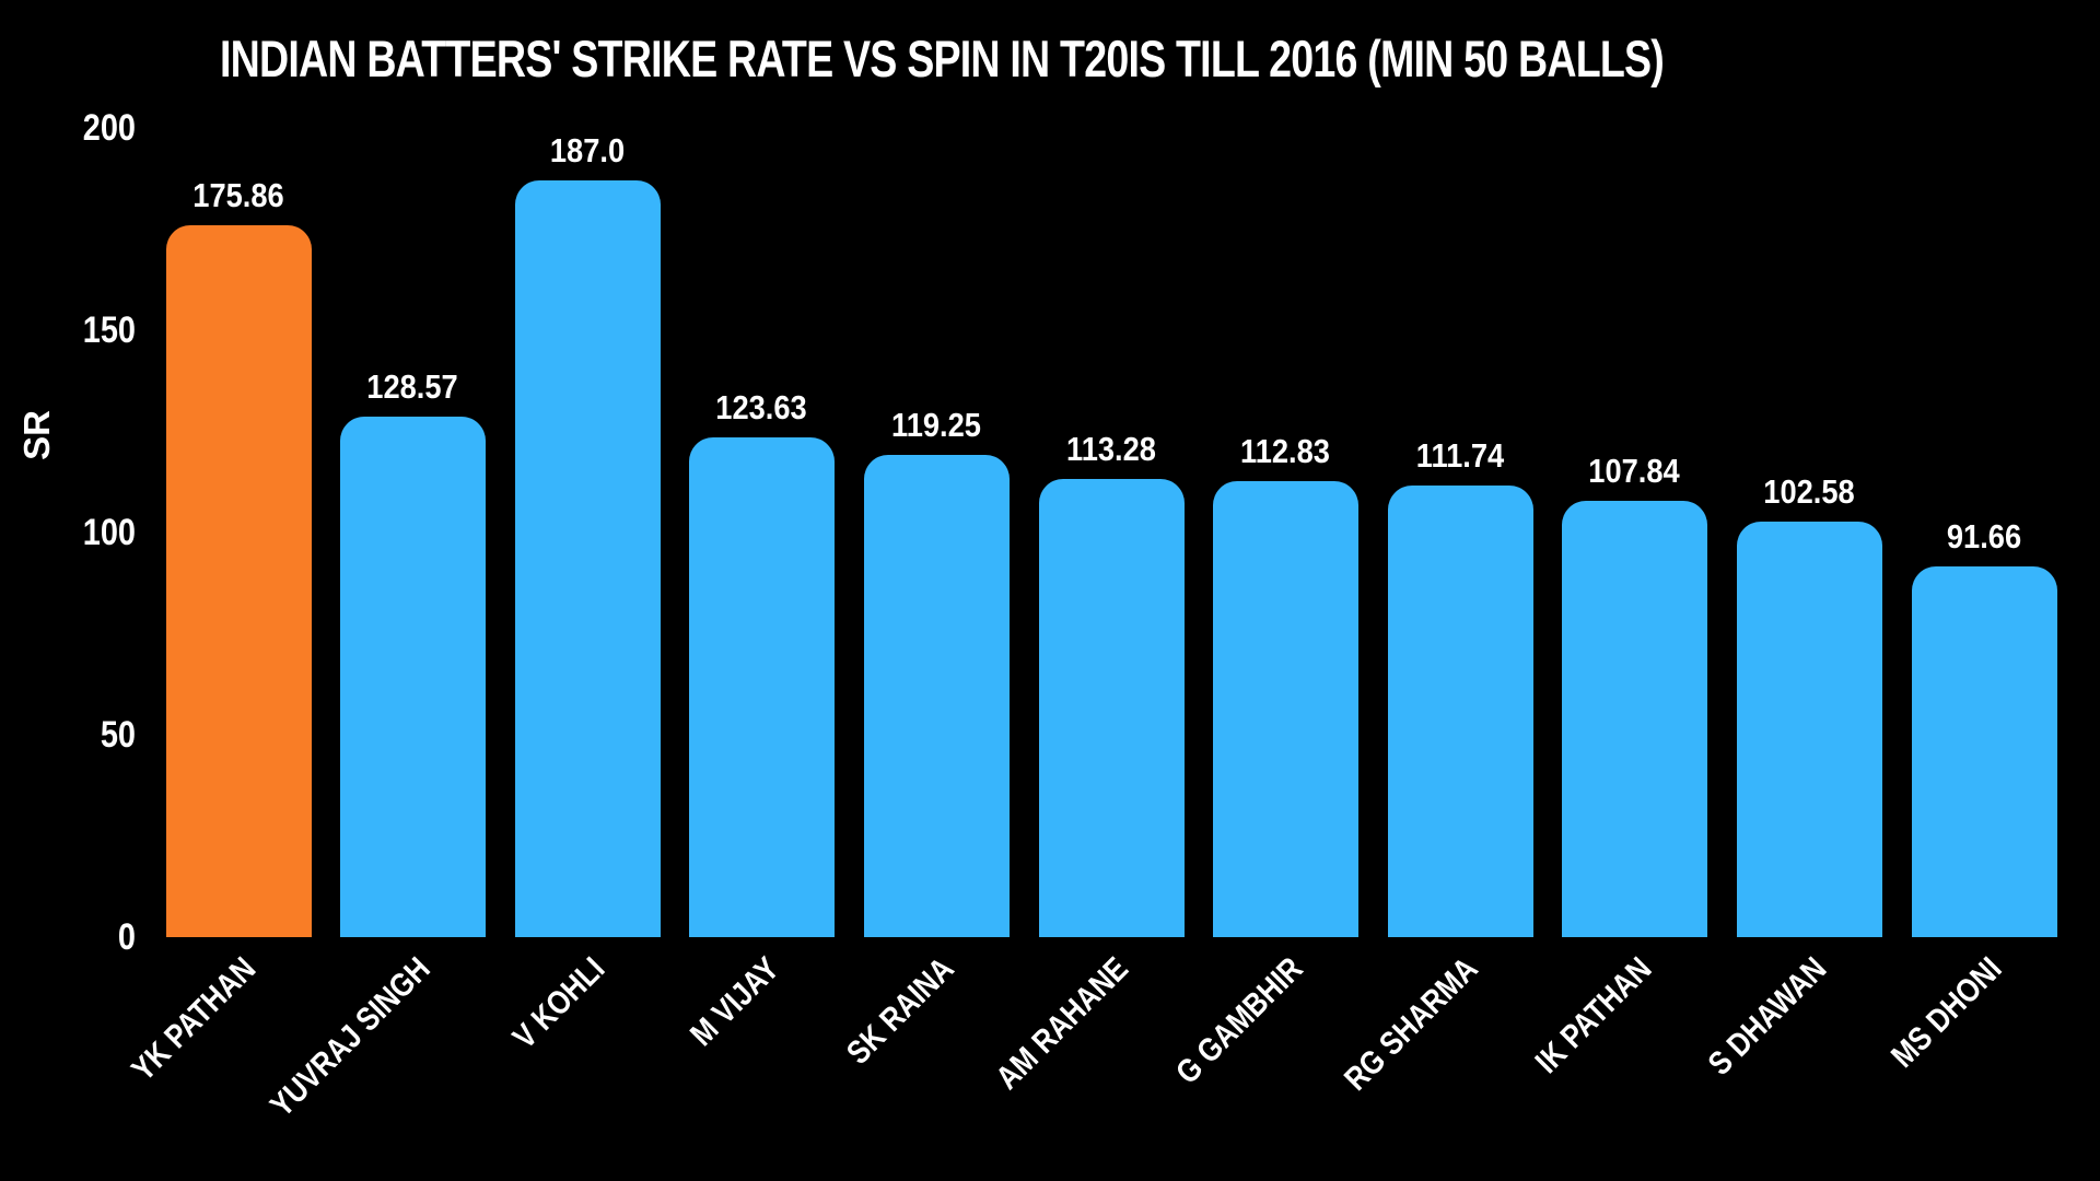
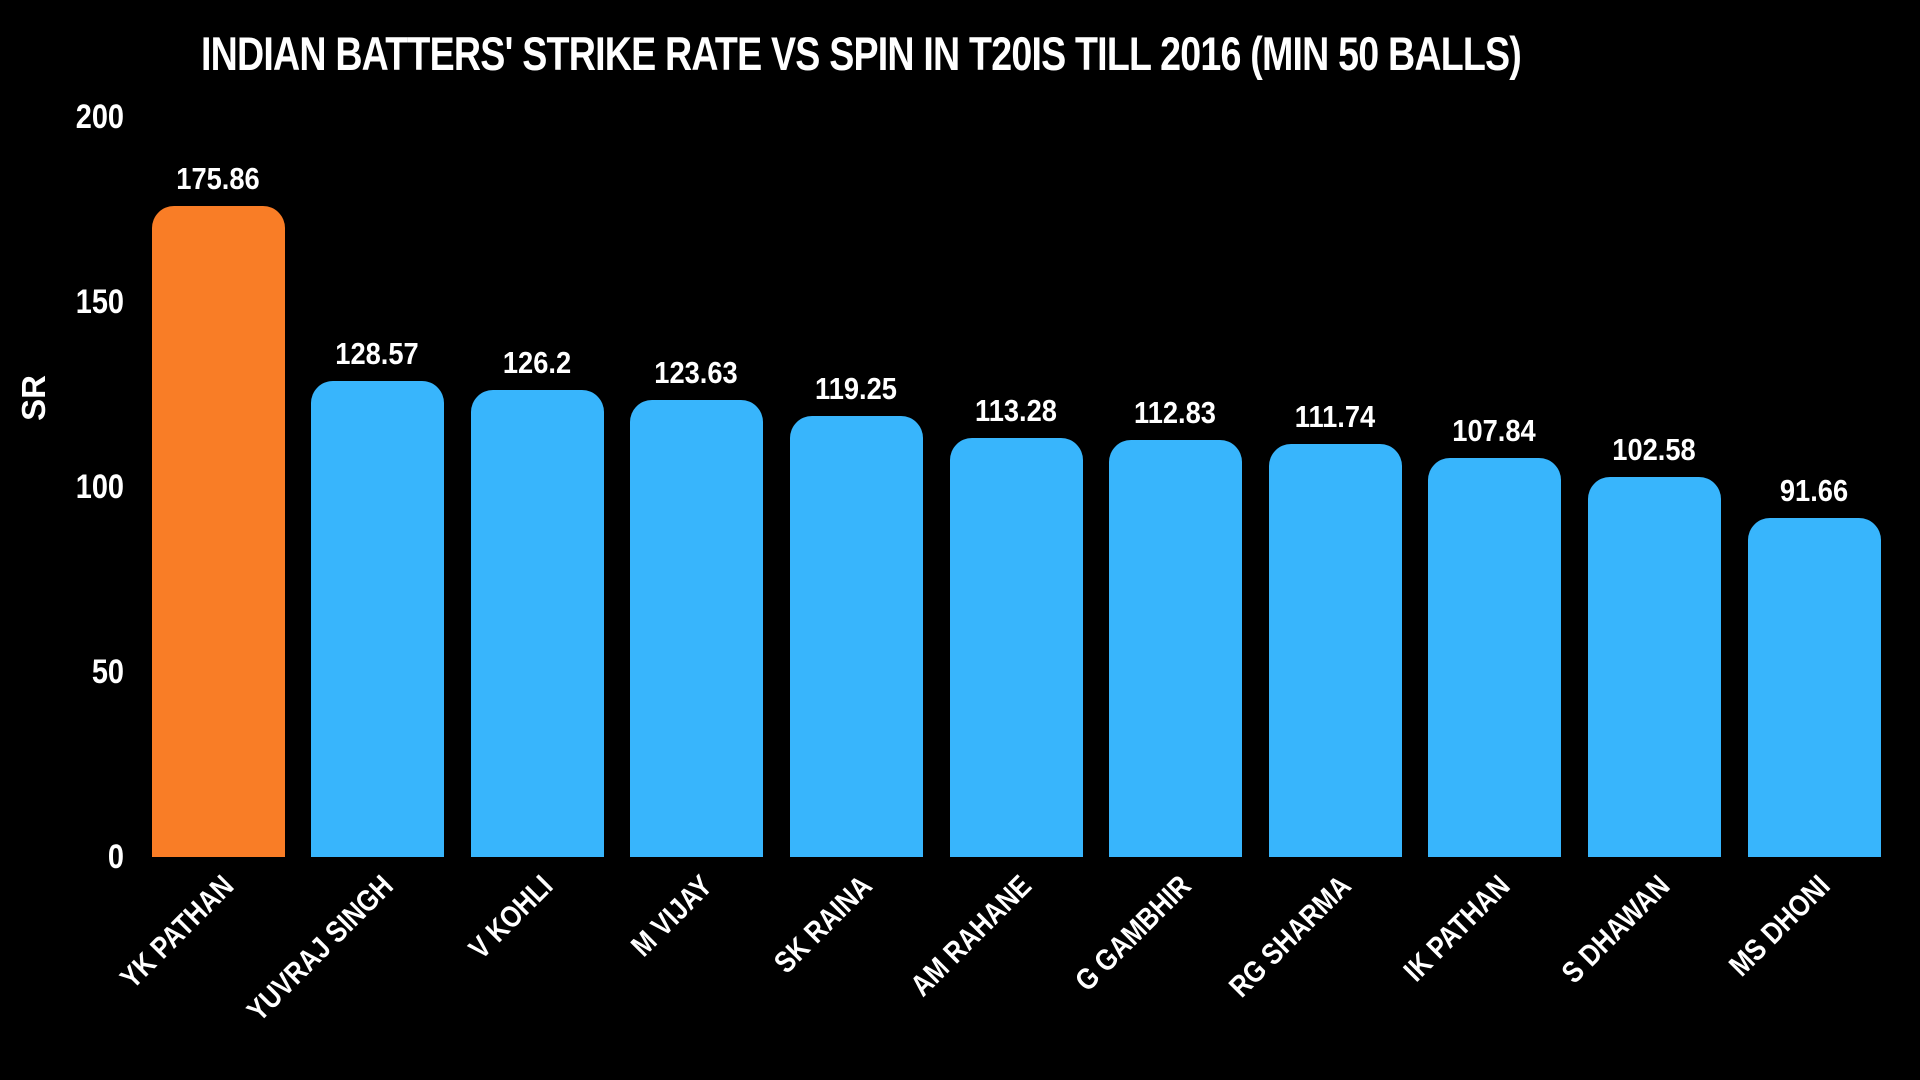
V KOHLI: 187.0 -> 126.2
